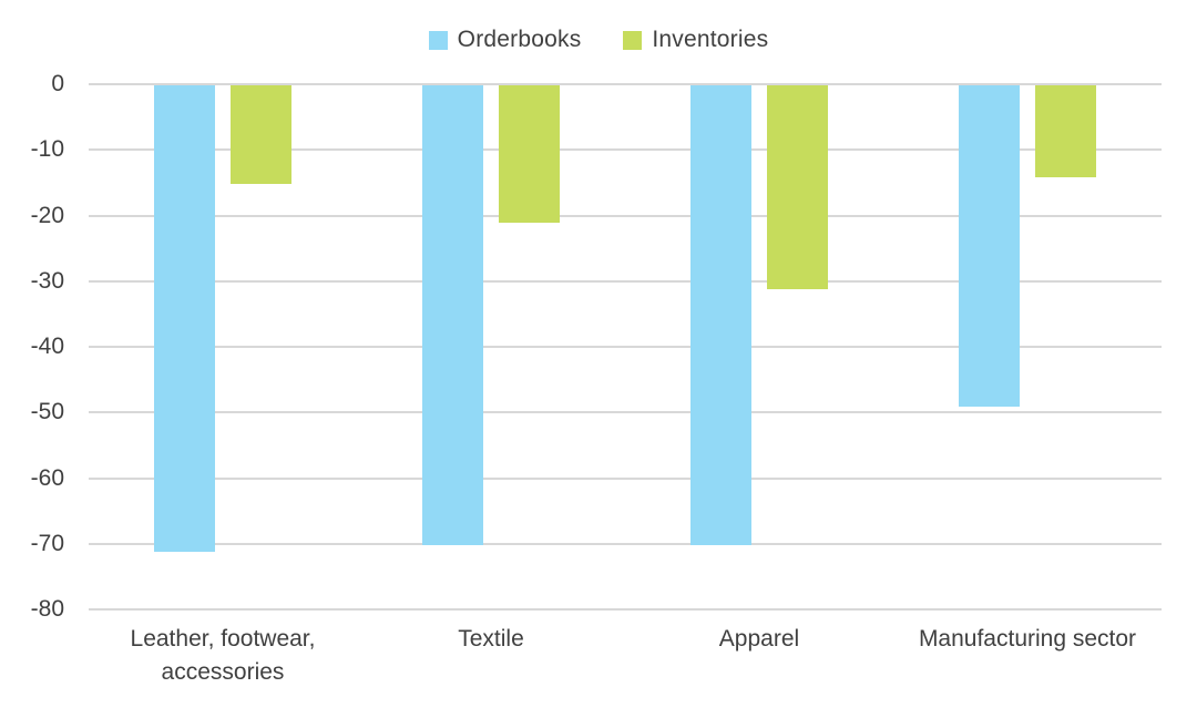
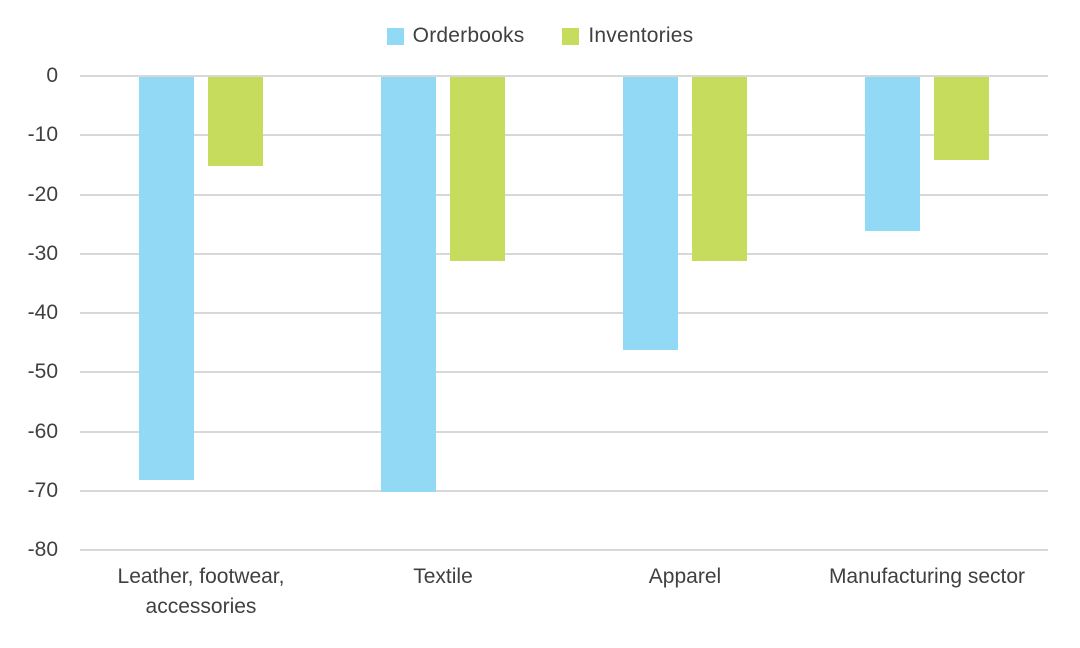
Orderbooks/Leather, footwear, accessories: -71 -> -68
Inventories/Textile: -21 -> -31
Orderbooks/Apparel: -70 -> -46
Orderbooks/Manufacturing sector: -49 -> -26
